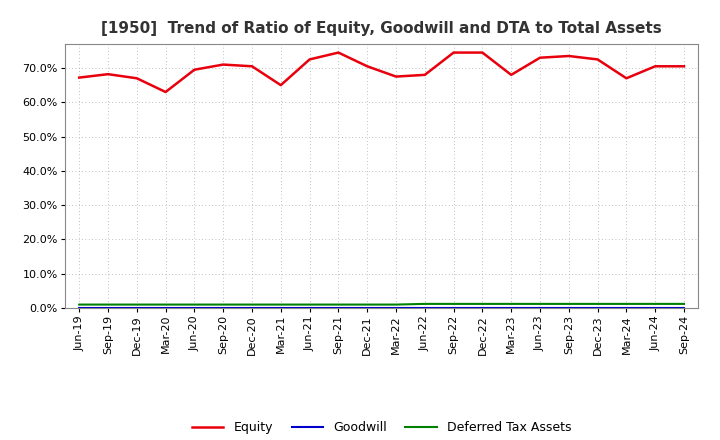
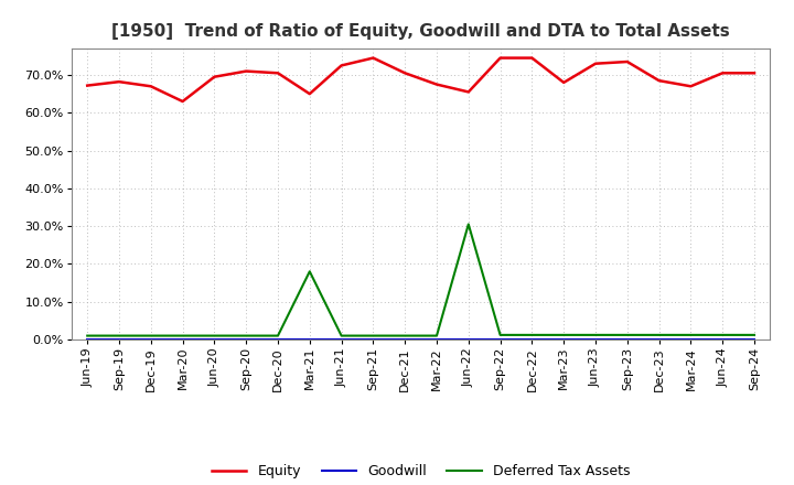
Deferred Tax Assets/Mar-21: 1.0% -> 18.0%
Equity/Jun-22: 68.0% -> 65.5%
Deferred Tax Assets/Jun-22: 1.2% -> 30.5%
Equity/Dec-23: 72.5% -> 68.5%
